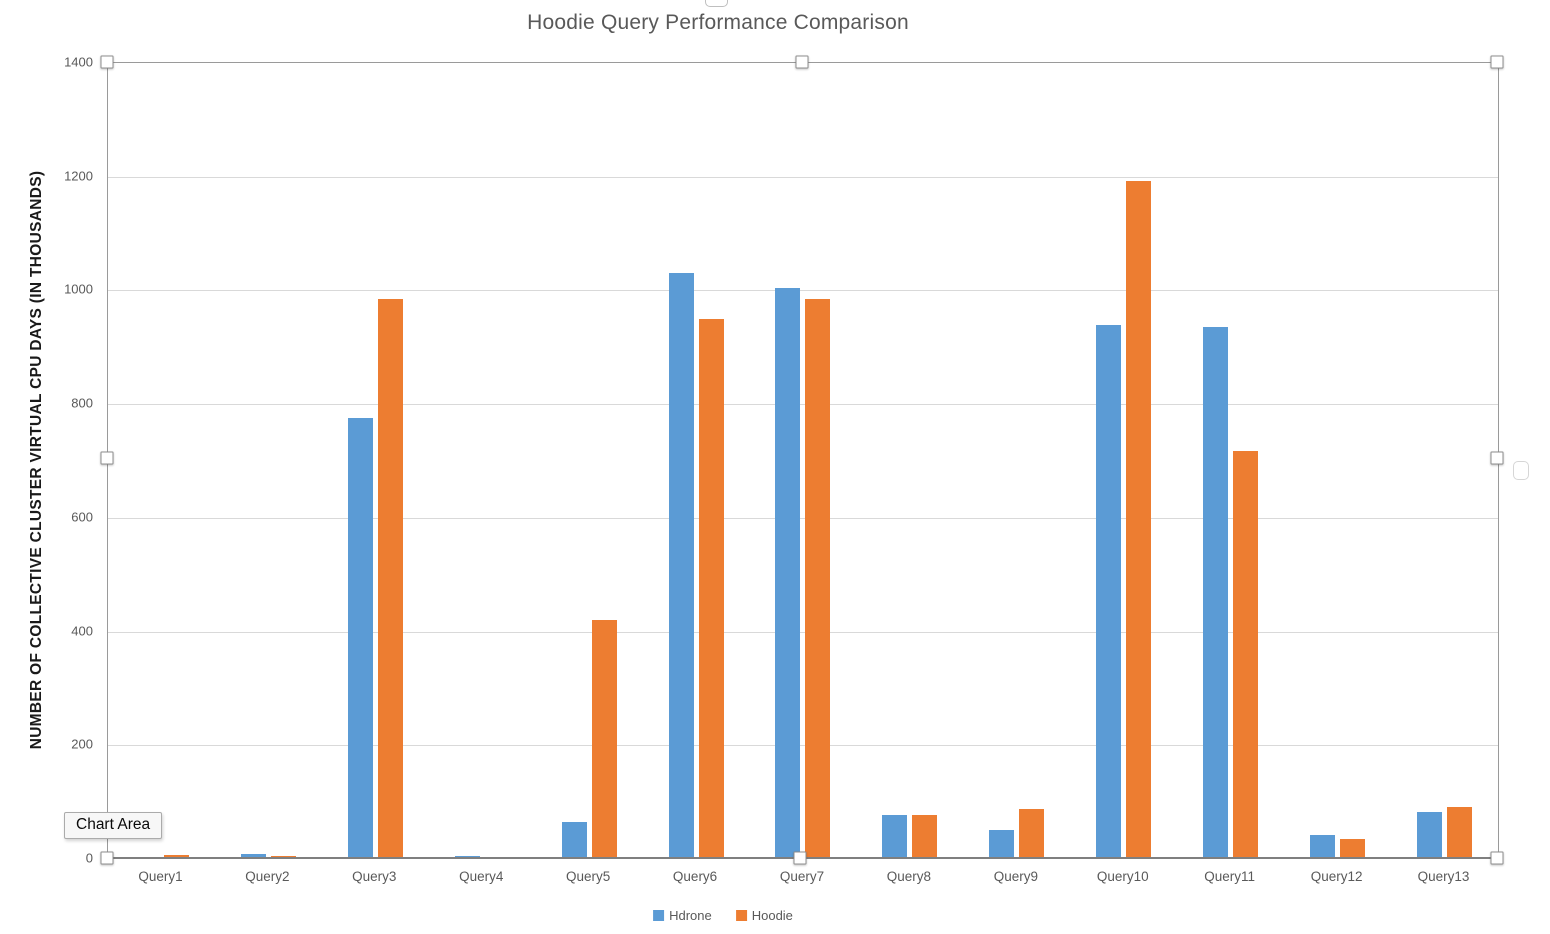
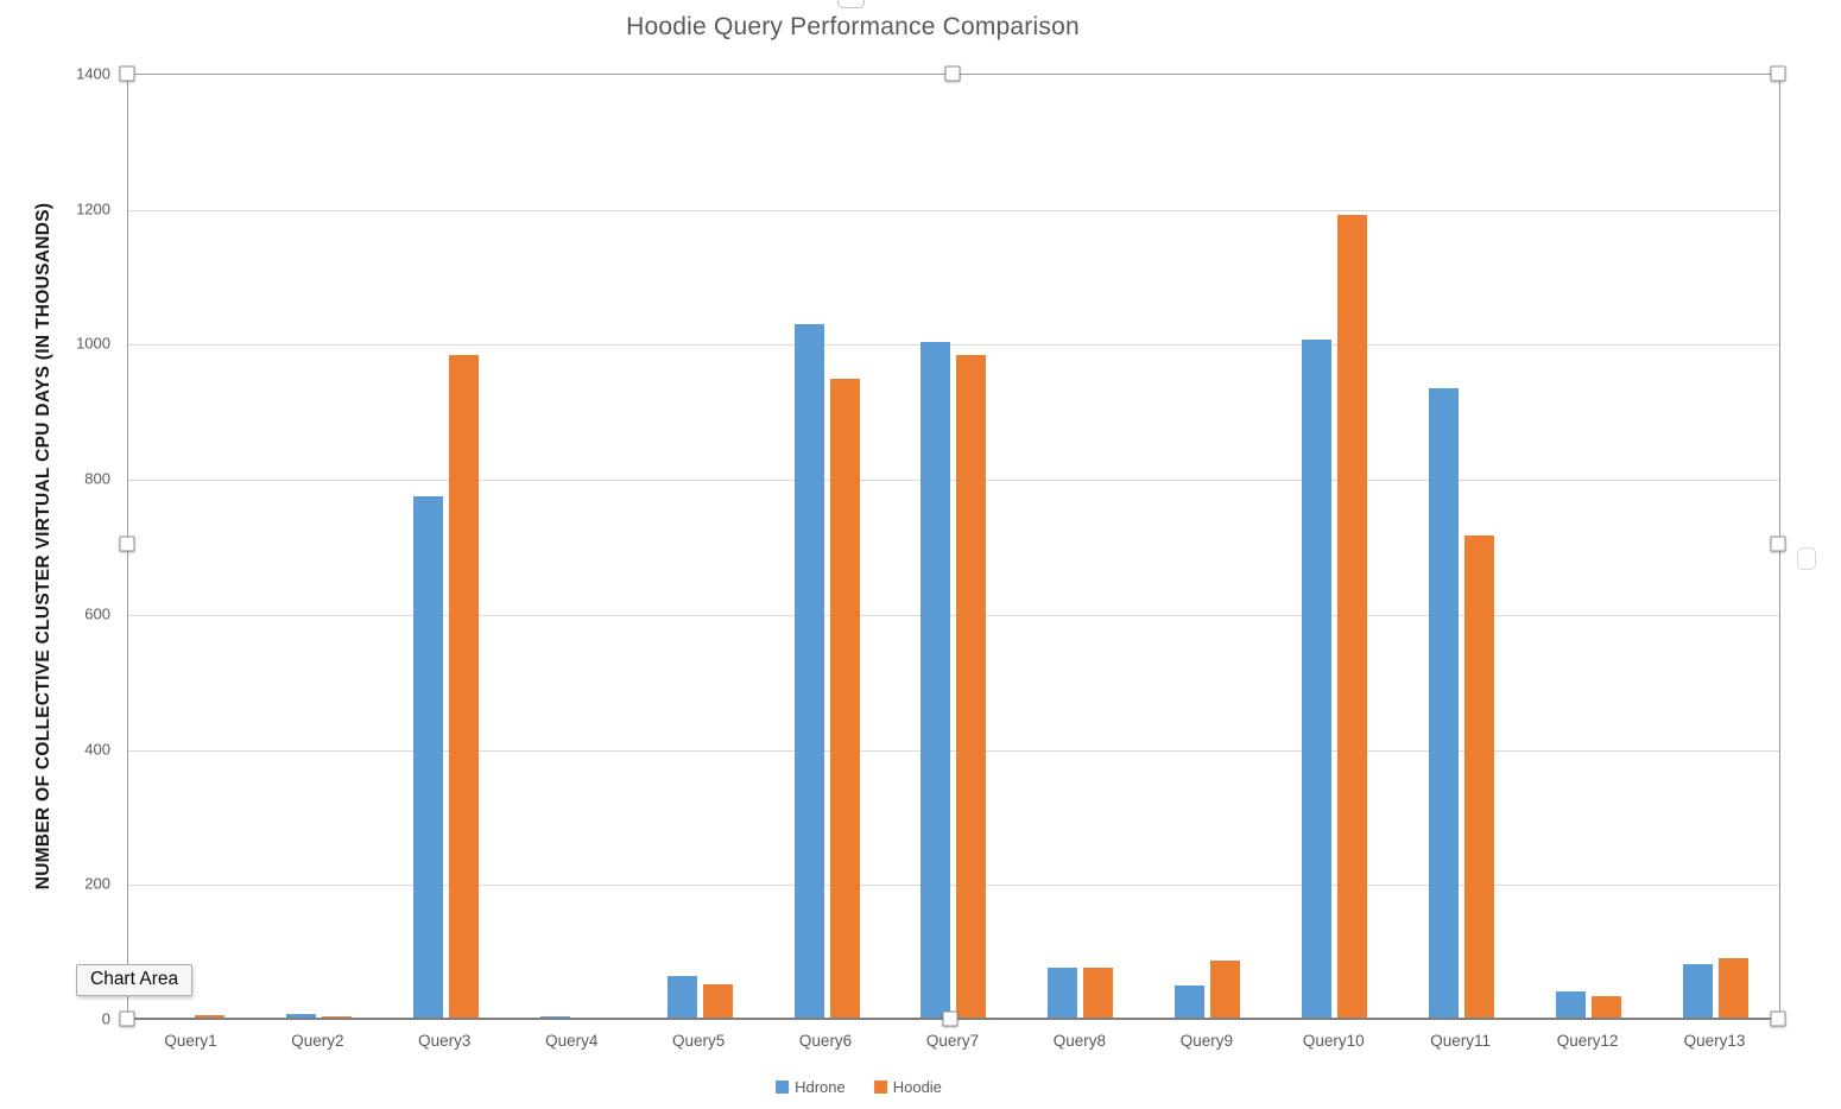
Hoodie/Query5: 420 -> 50
Hdrone/Query10: 940 -> 1010
